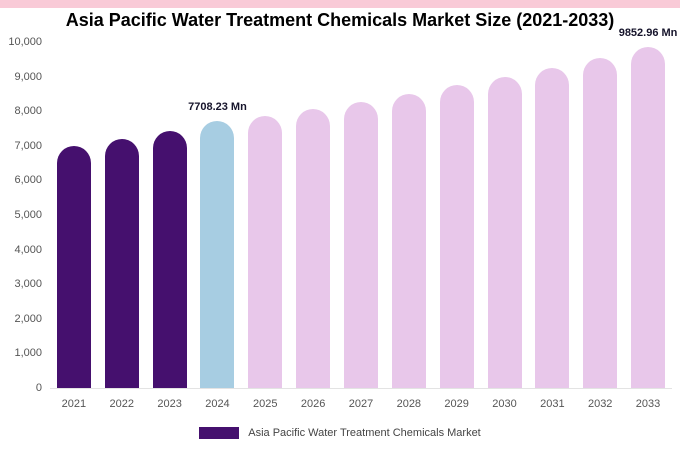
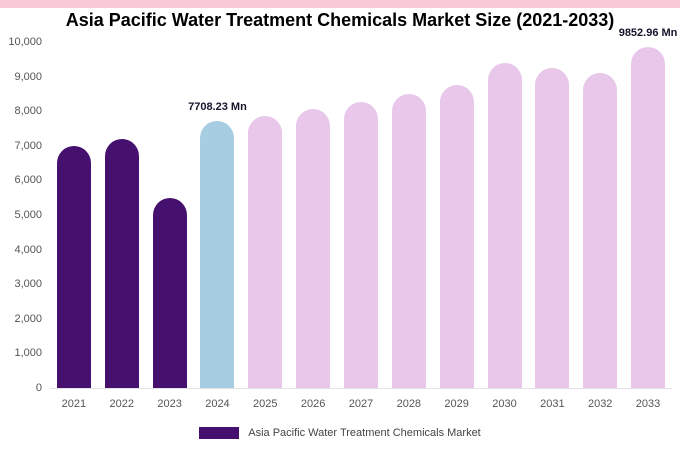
2023: 7400 -> 5500
2030: 9000 -> 9400
2032: 9500 -> 9100
